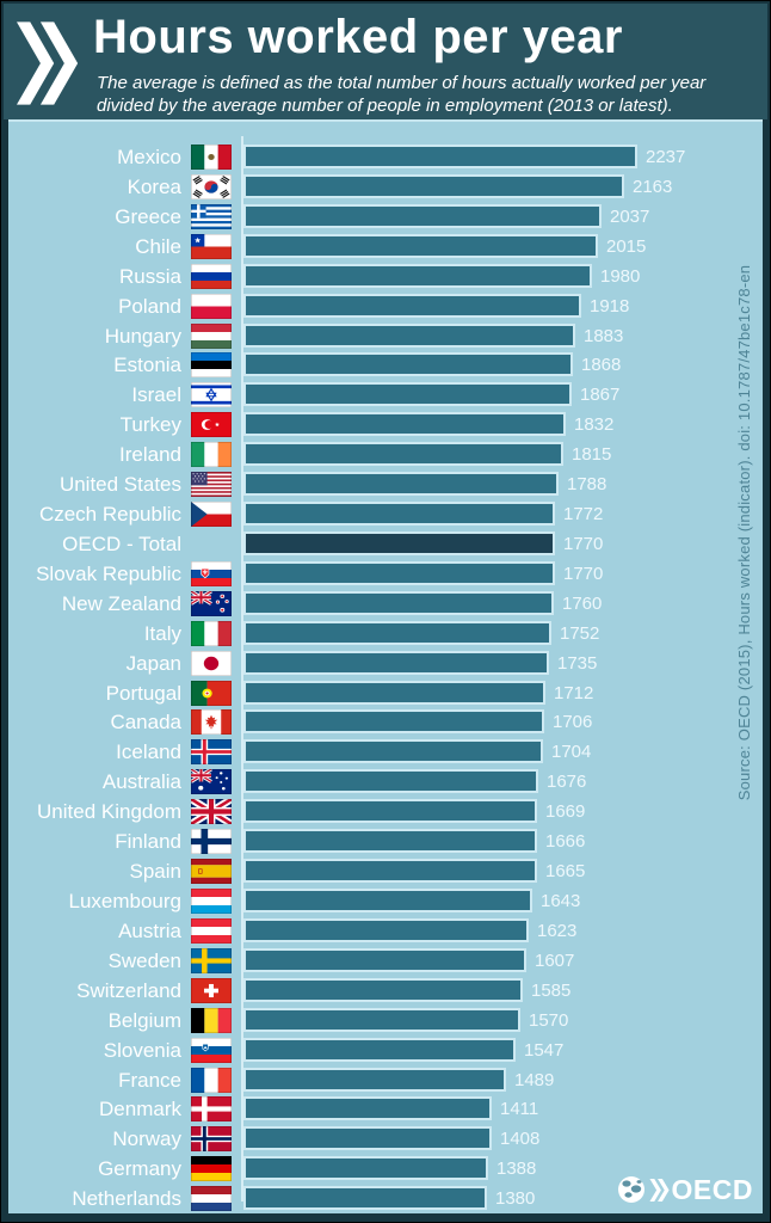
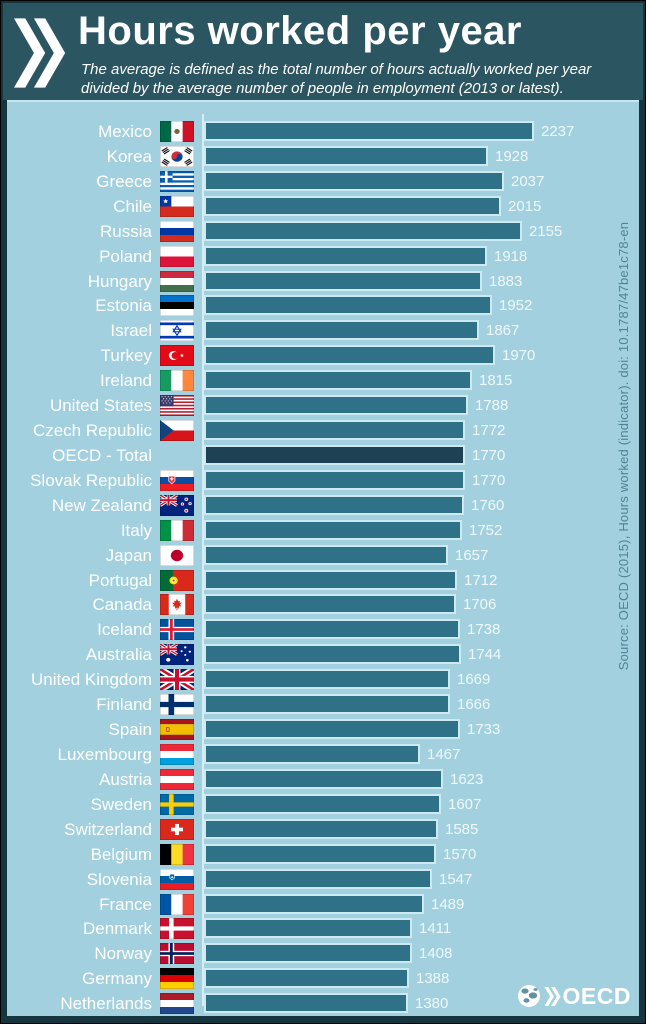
Korea: 2163 -> 1928
Russia: 1980 -> 2155
Estonia: 1868 -> 1952
Turkey: 1832 -> 1970
Japan: 1735 -> 1657
Iceland: 1704 -> 1738
Australia: 1676 -> 1744
Spain: 1665 -> 1733
Luxembourg: 1643 -> 1467
